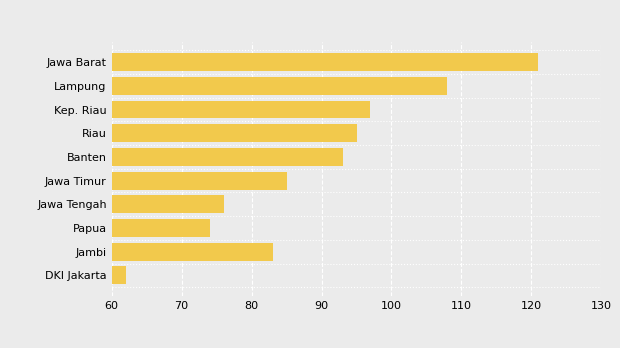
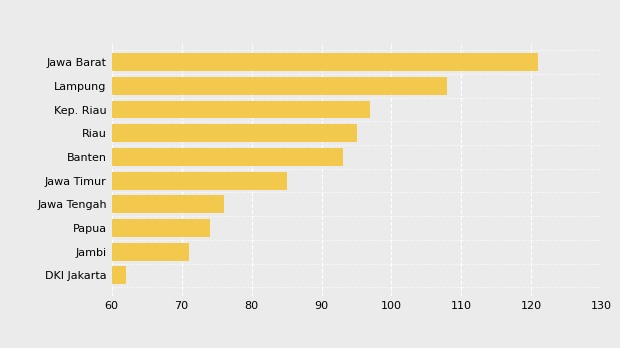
Jambi: 83 -> 71
